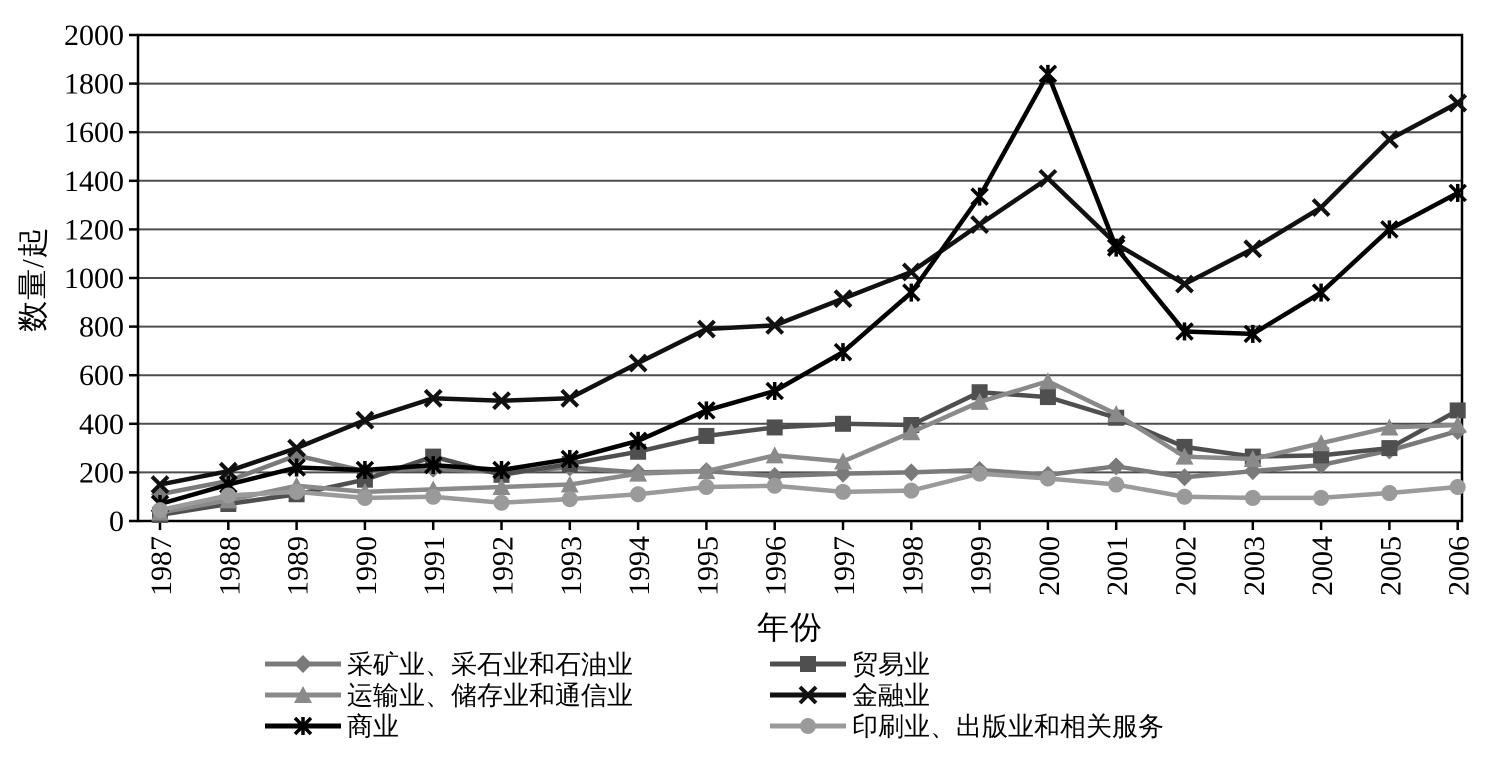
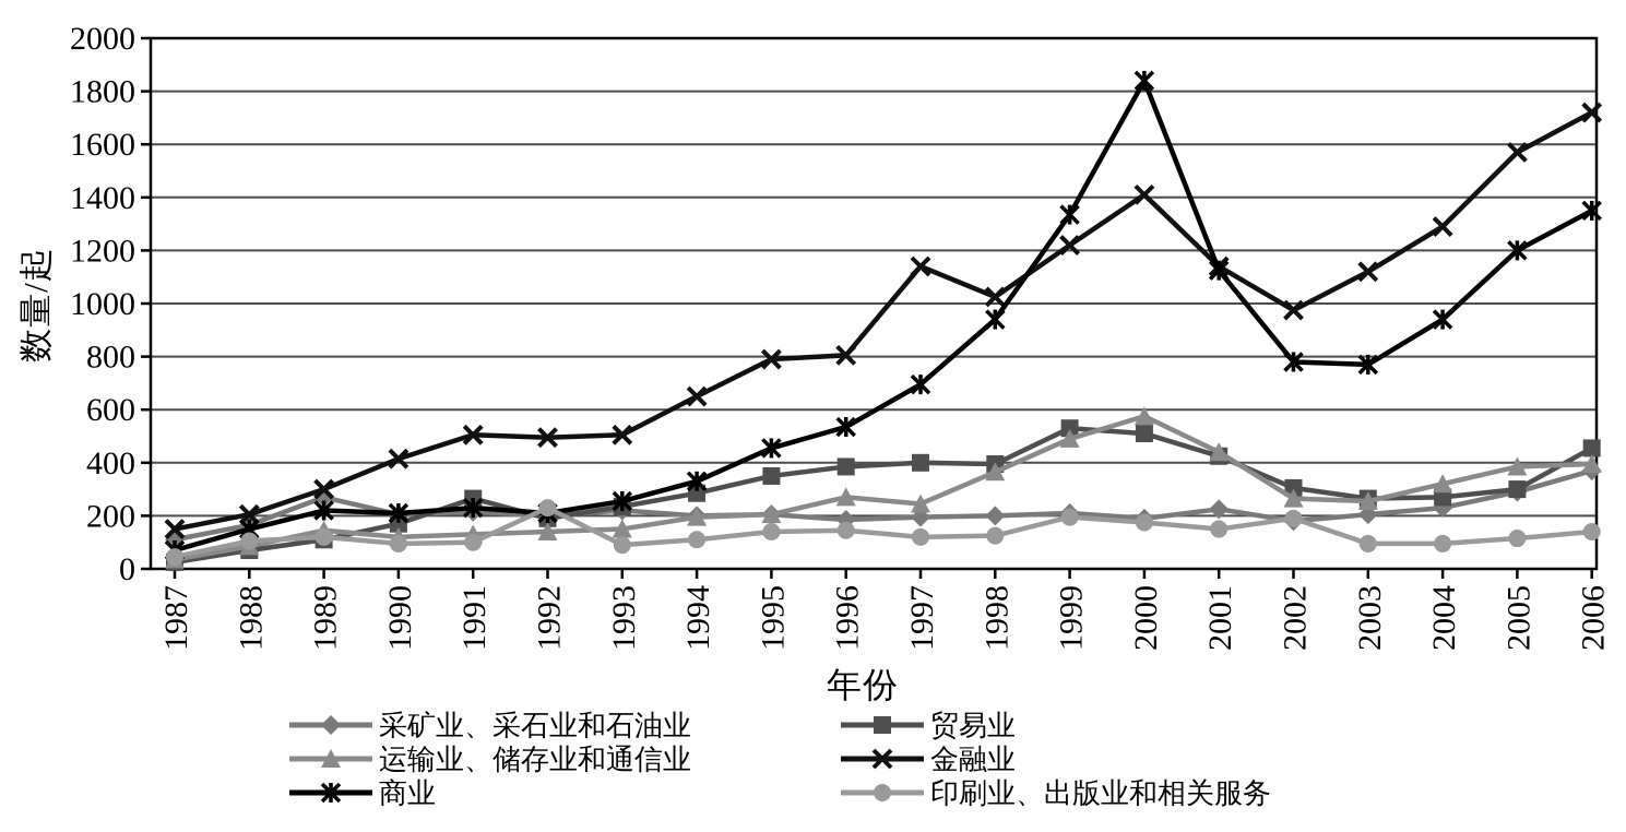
印刷业、出版业和相关服务/1992: 80 -> 230
金融业/1997: 920 -> 1140
印刷业、出版业和相关服务/2002: 100 -> 190
